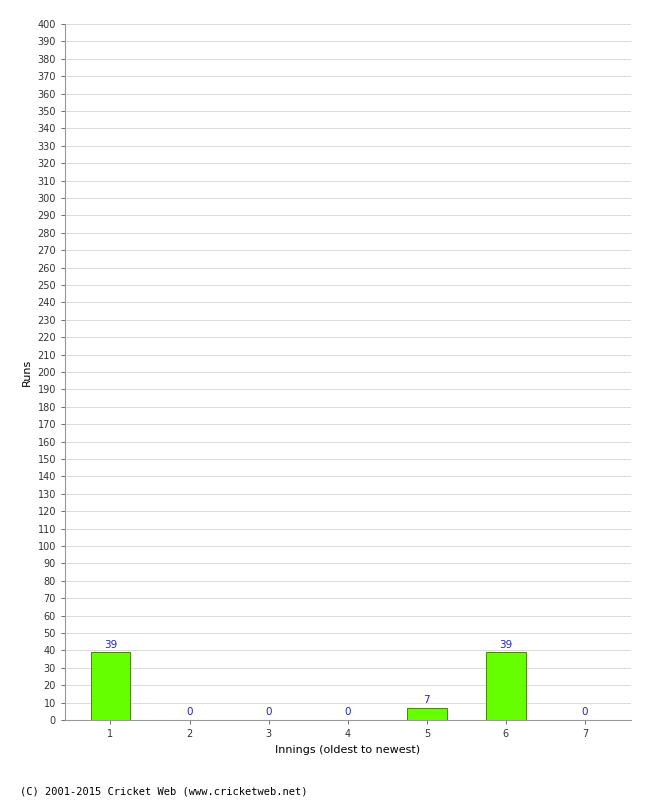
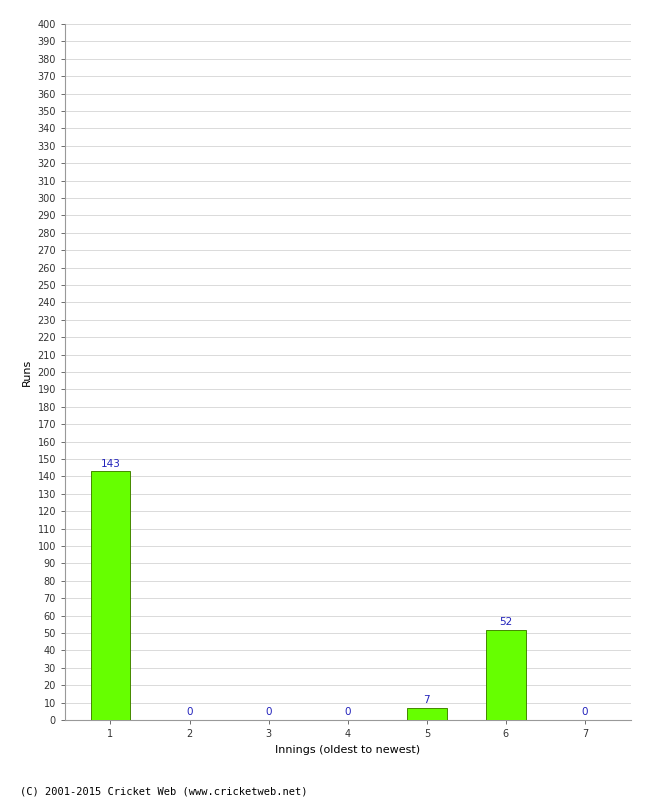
1: 39 -> 143
6: 39 -> 52
